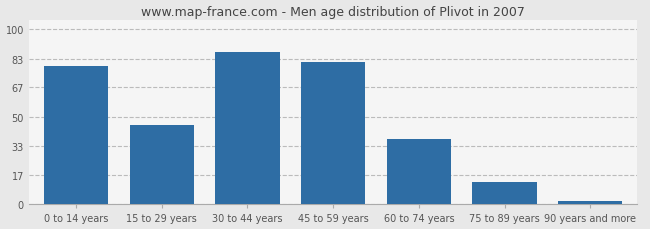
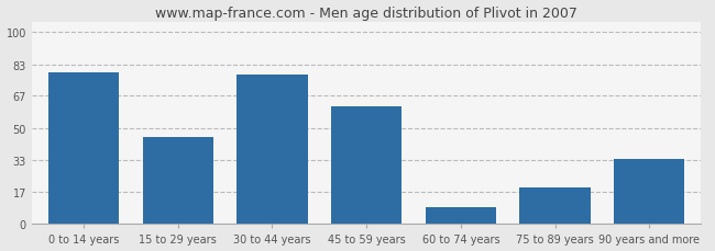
30 to 44 years: 87 -> 78
45 to 59 years: 81 -> 61
60 to 74 years: 37 -> 9
75 to 89 years: 13 -> 19
90 years and more: 2 -> 34
